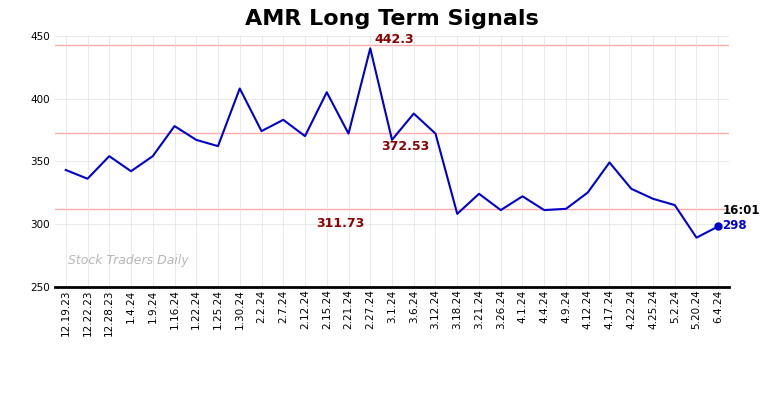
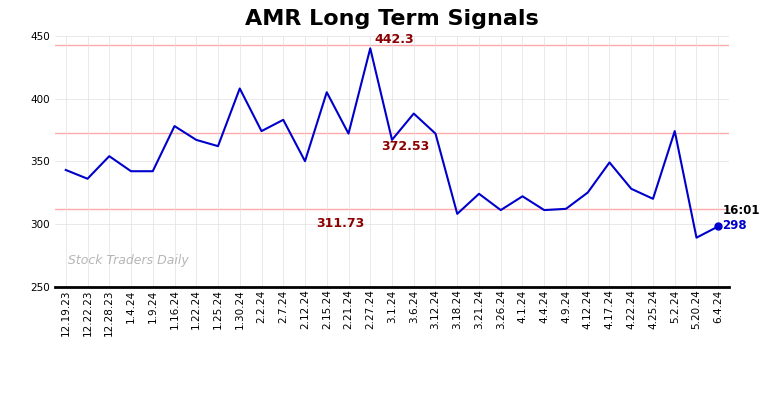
1.9.24: 354 -> 342
2.12.24: 370 -> 350
5.2.24: 315 -> 374
